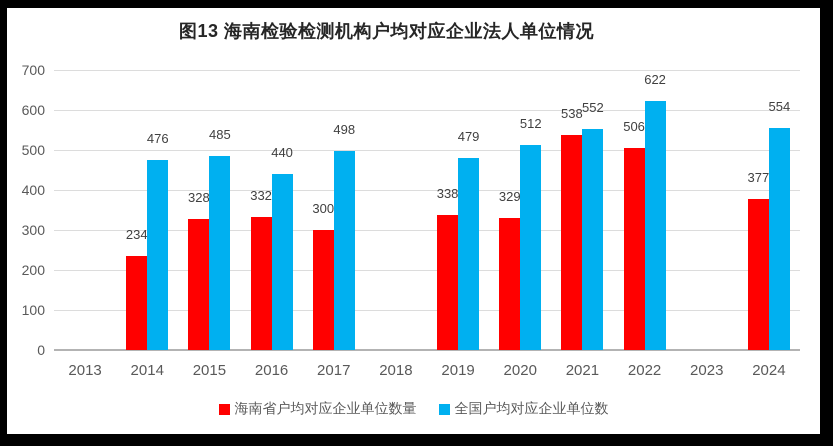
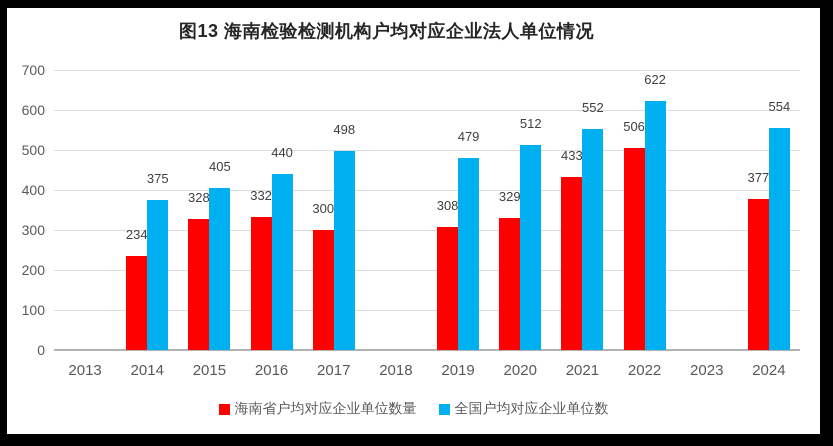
全国户均对应企业单位数/2014: 476 -> 375
全国户均对应企业单位数/2015: 485 -> 405
海南省户均对应企业单位数量/2019: 338 -> 308
海南省户均对应企业单位数量/2021: 538 -> 433
